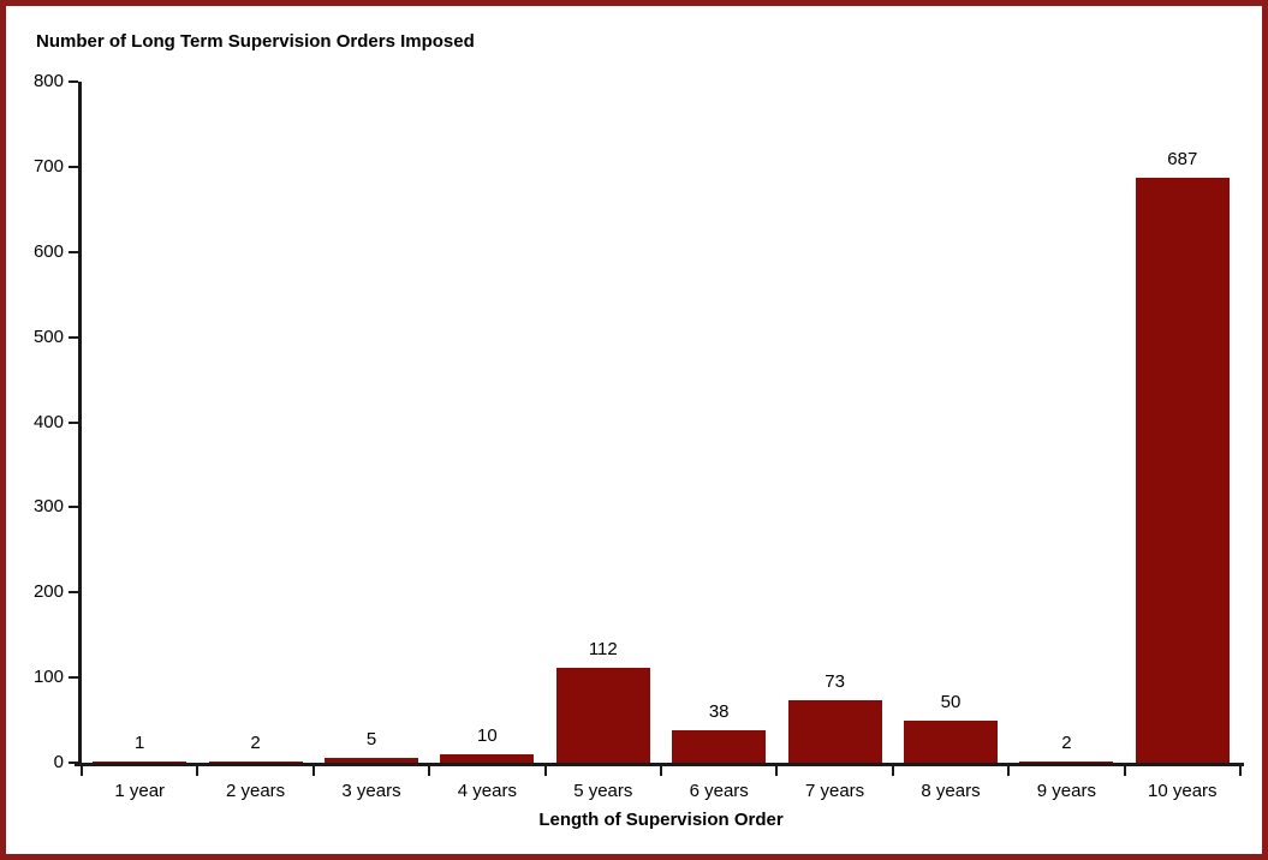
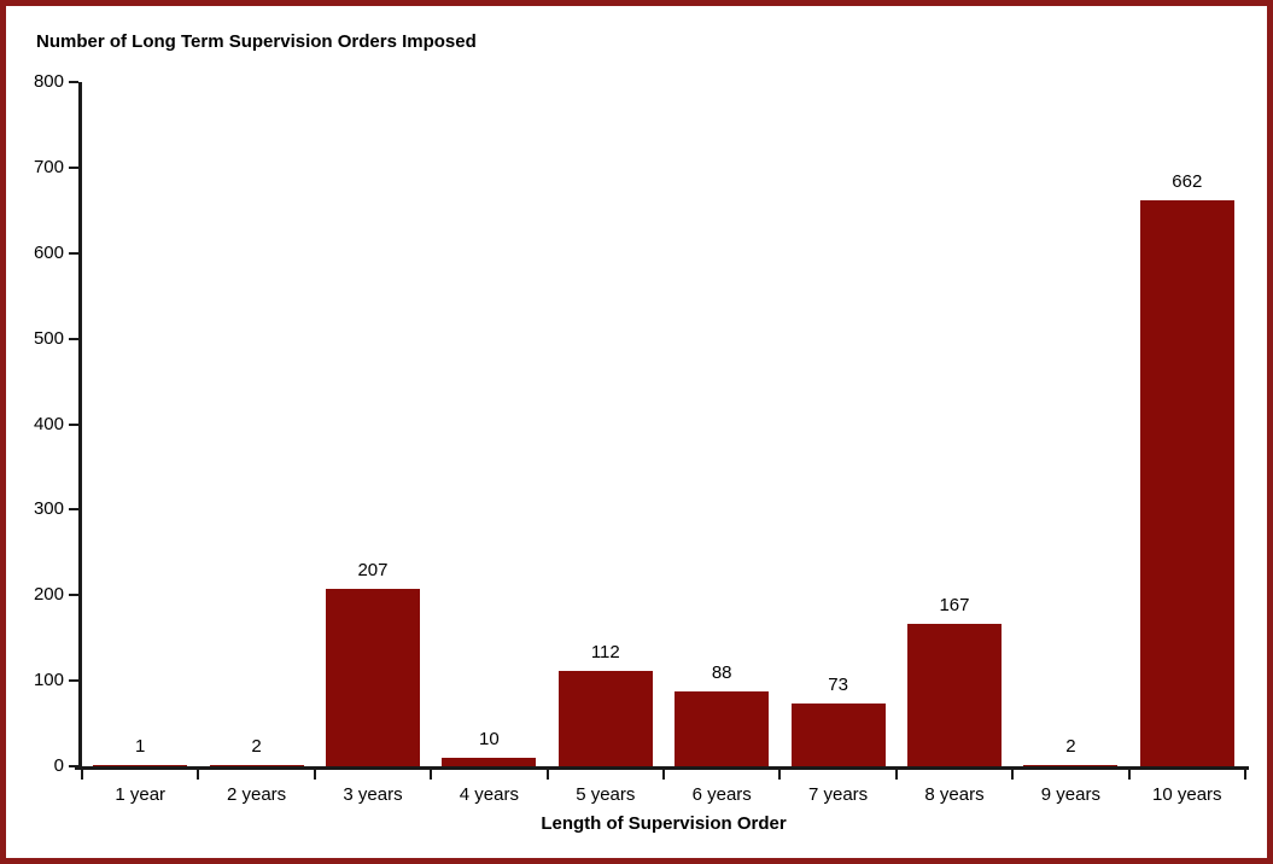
3 years: 5 -> 207
6 years: 38 -> 88
8 years: 50 -> 167
10 years: 687 -> 662
